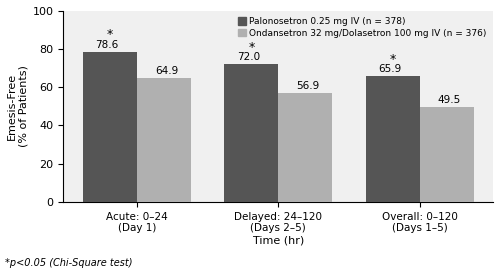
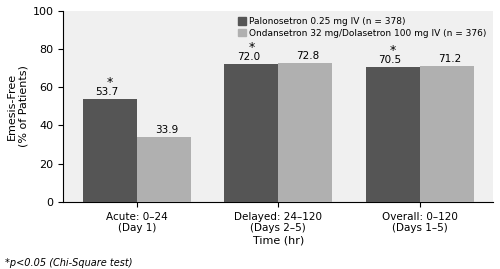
Palonosetron 0.25 mg IV (n = 378)/Acute: 0–24 (Day 1): 78.6 -> 53.7
Ondansetron 32 mg/Dolasetron 100 mg IV (n = 376)/Acute: 0–24 (Day 1): 64.9 -> 33.9
Ondansetron 32 mg/Dolasetron 100 mg IV (n = 376)/Delayed: 24–120 (Days 2–5): 56.9 -> 72.8
Palonosetron 0.25 mg IV (n = 378)/Overall: 0–120 (Days 1–5): 65.9 -> 70.5
Ondansetron 32 mg/Dolasetron 100 mg IV (n = 376)/Overall: 0–120 (Days 1–5): 49.5 -> 71.2
